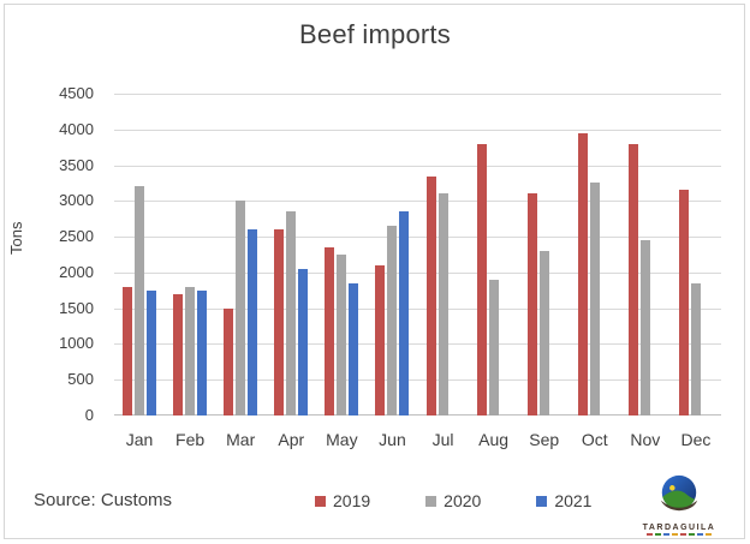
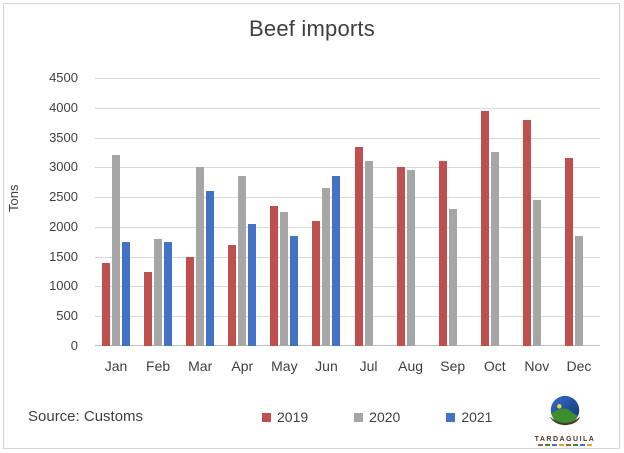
2019/Jan: 1800 -> 1400
2019/Feb: 1700 -> 1200
2019/Apr: 2600 -> 1700
2019/Aug: 3800 -> 3000
2020/Aug: 1900 -> 3000
